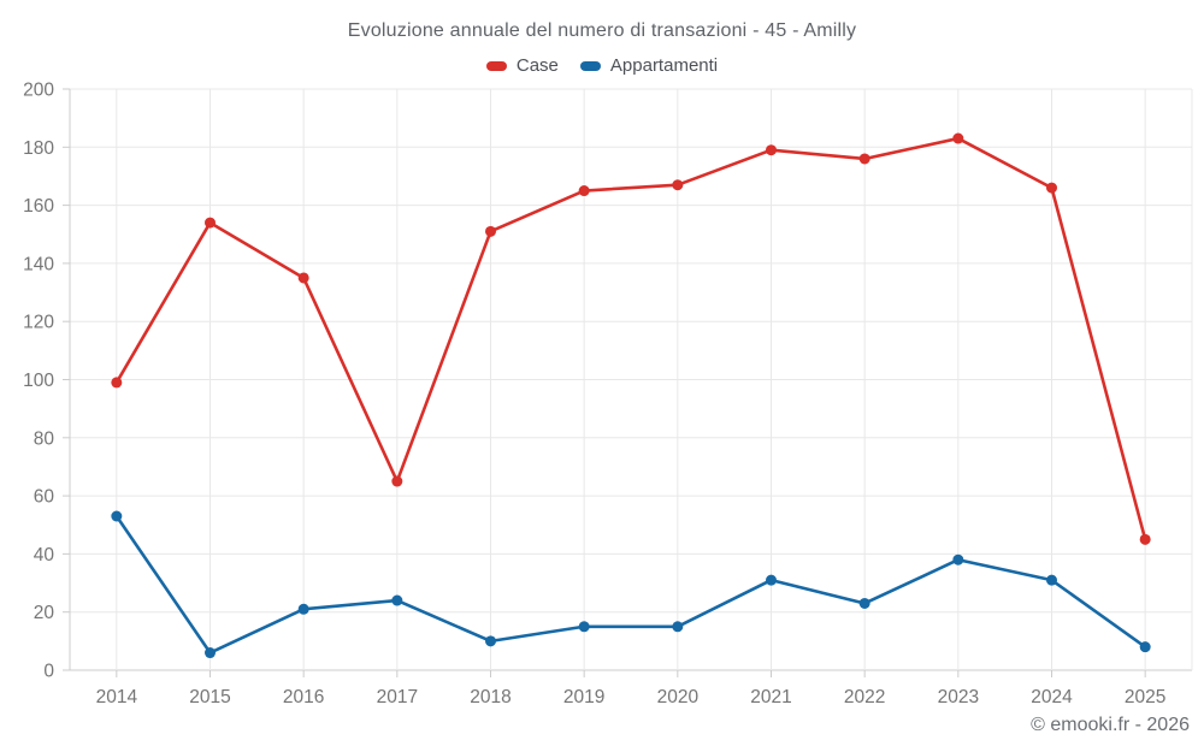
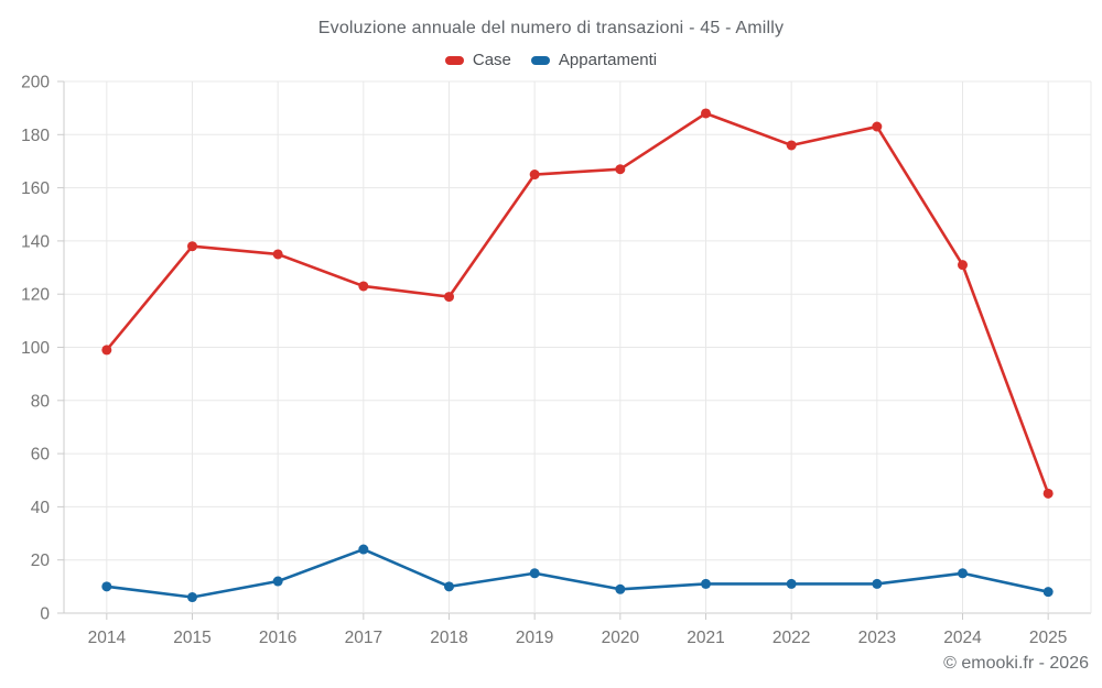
Appartamenti/2014: 53 -> 10
Case/2015: 154 -> 138
Appartamenti/2016: 21 -> 12
Case/2017: 65 -> 123
Case/2018: 151 -> 119
Appartamenti/2020: 15 -> 9
Case/2021: 179 -> 188
Appartamenti/2021: 31 -> 11
Appartamenti/2022: 23 -> 11
Appartamenti/2023: 38 -> 11
Case/2024: 166 -> 131
Appartamenti/2024: 31 -> 15
